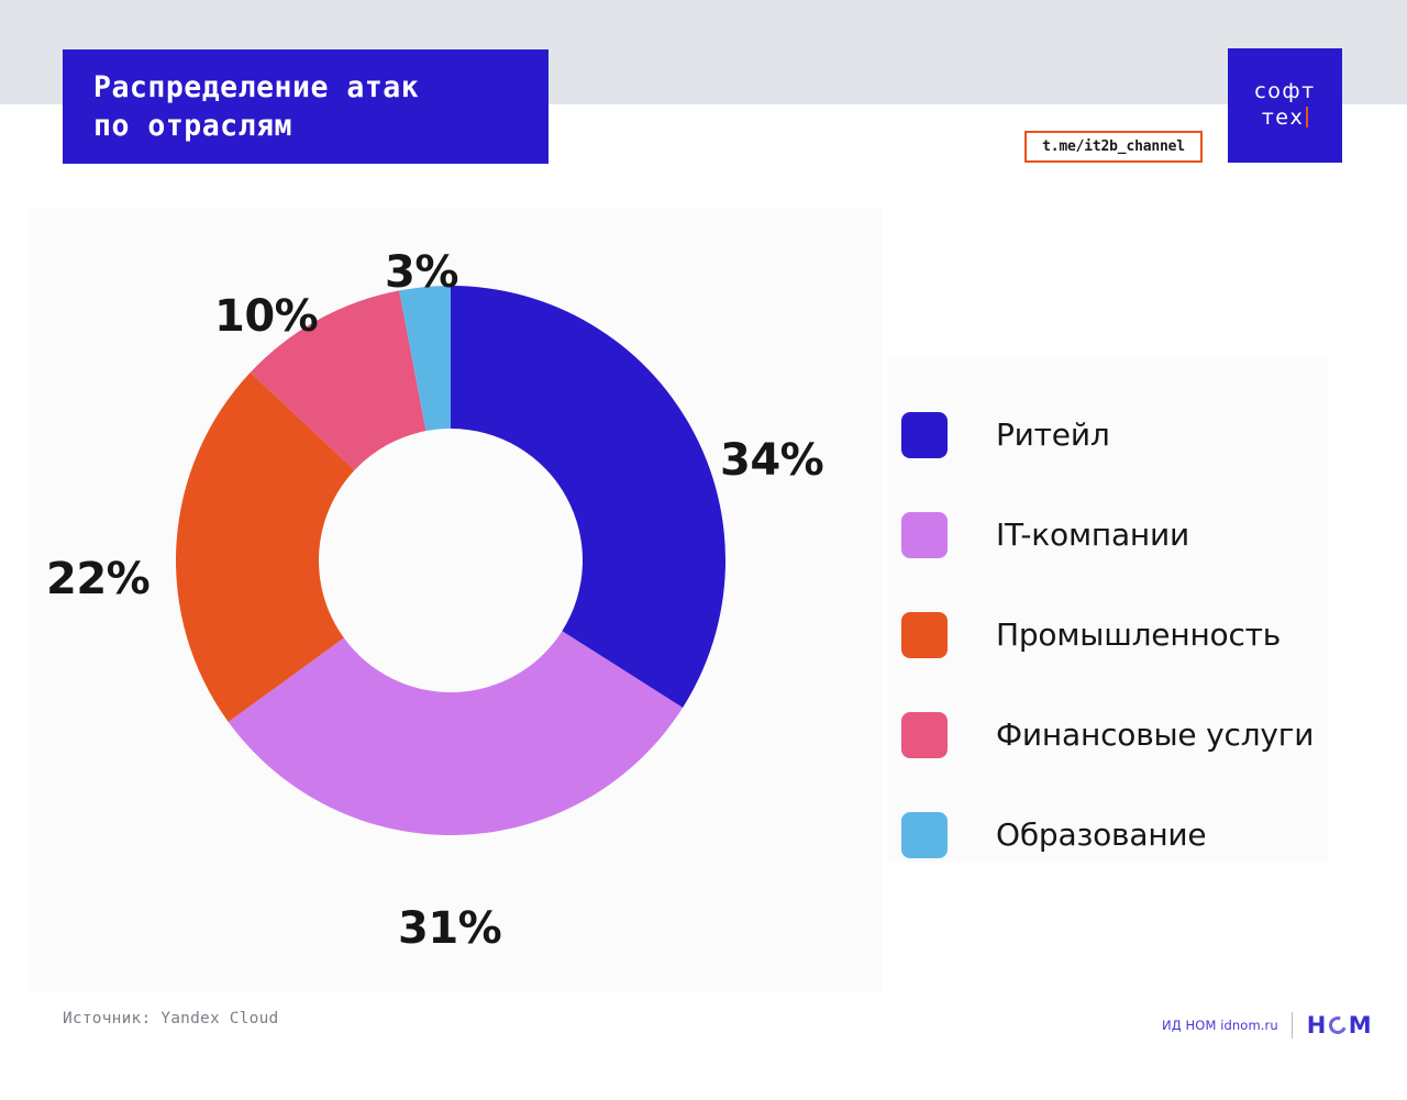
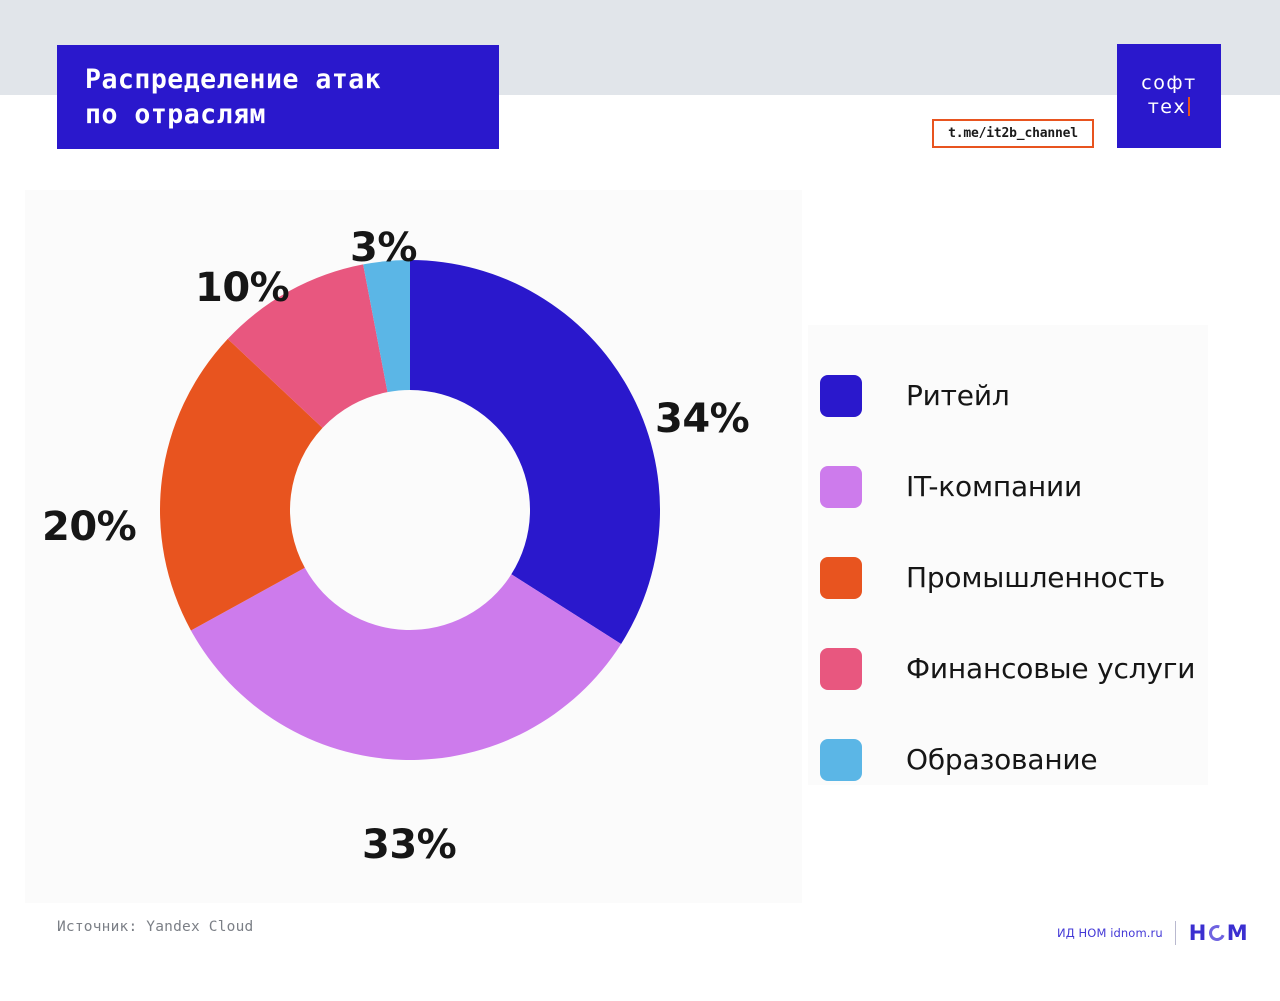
IT-компании: 31% -> 33%
Промышленность: 22% -> 20%
